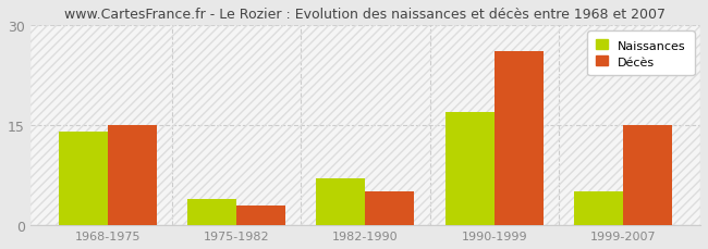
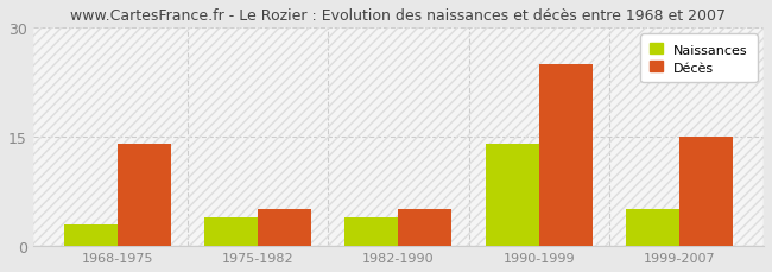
Naissances/1968-1975: 14 -> 3
Décès/1968-1975: 15 -> 14
Décès/1975-1982: 3 -> 5
Naissances/1982-1990: 7 -> 4
Naissances/1990-1999: 17 -> 14
Décès/1990-1999: 26 -> 25
